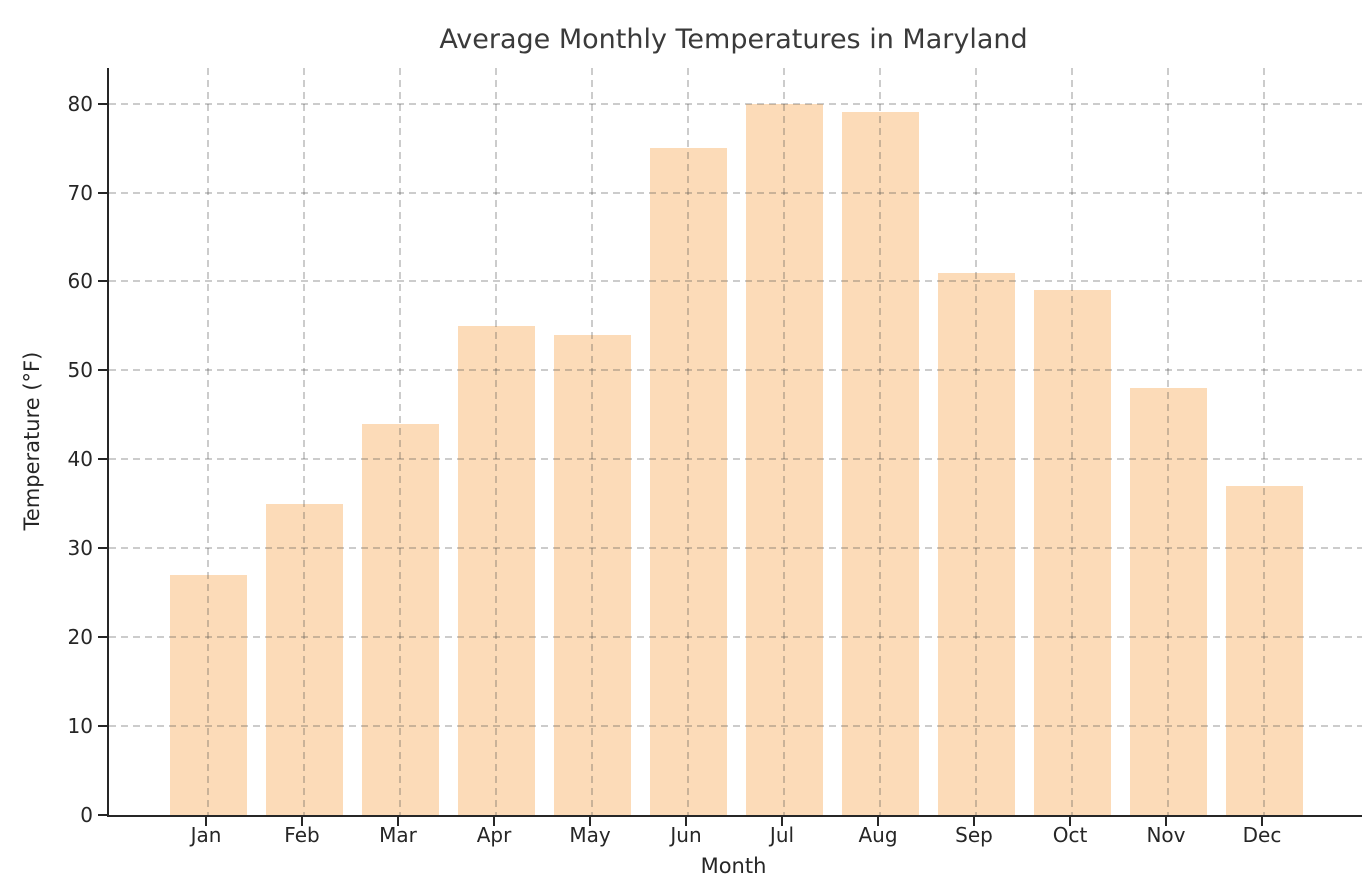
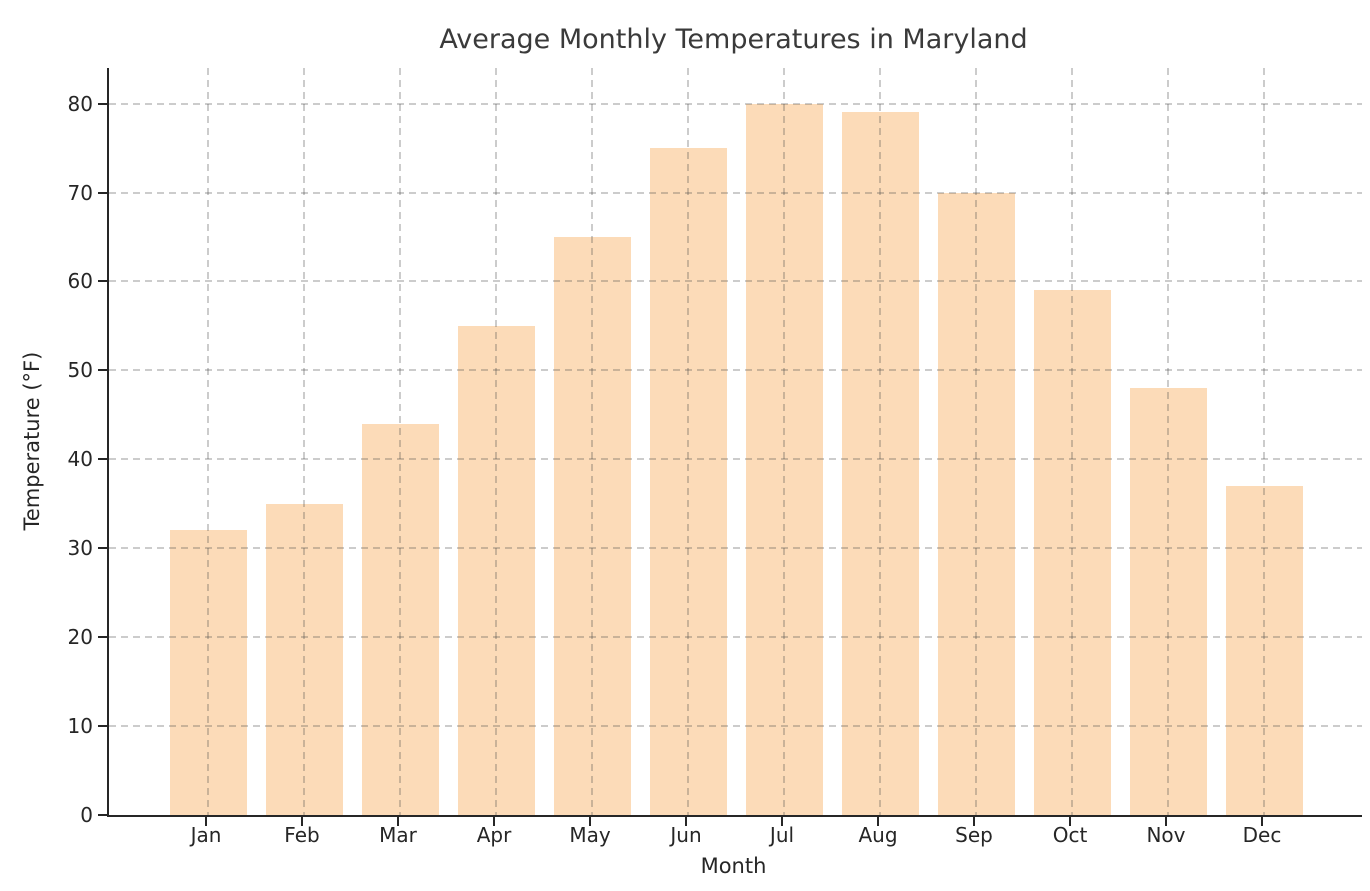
Jan: 27 -> 32
May: 54 -> 65
Sep: 61 -> 70
